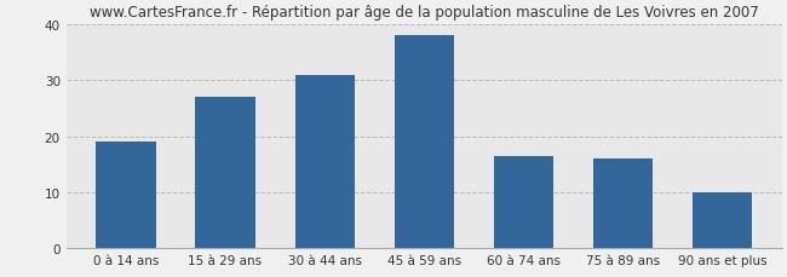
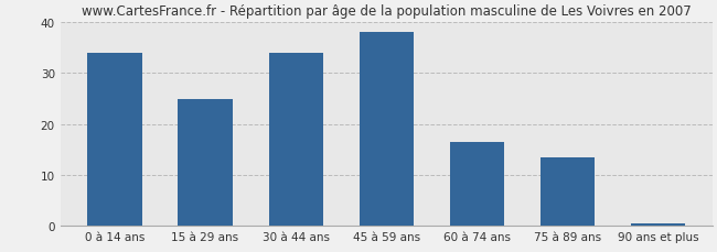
0 à 14 ans: 19.0 -> 34.0
15 à 29 ans: 27.0 -> 25.0
30 à 44 ans: 31.0 -> 34.0
75 à 89 ans: 16.0 -> 13.5
90 ans et plus: 10.0 -> 0.5
